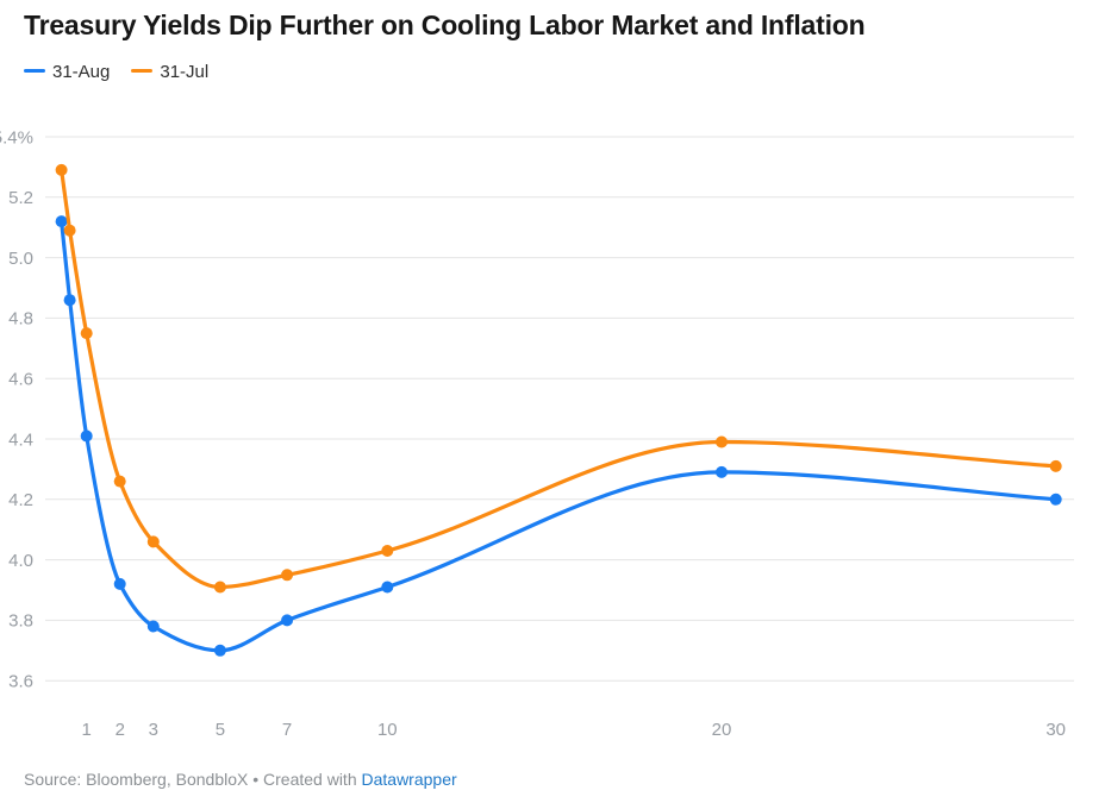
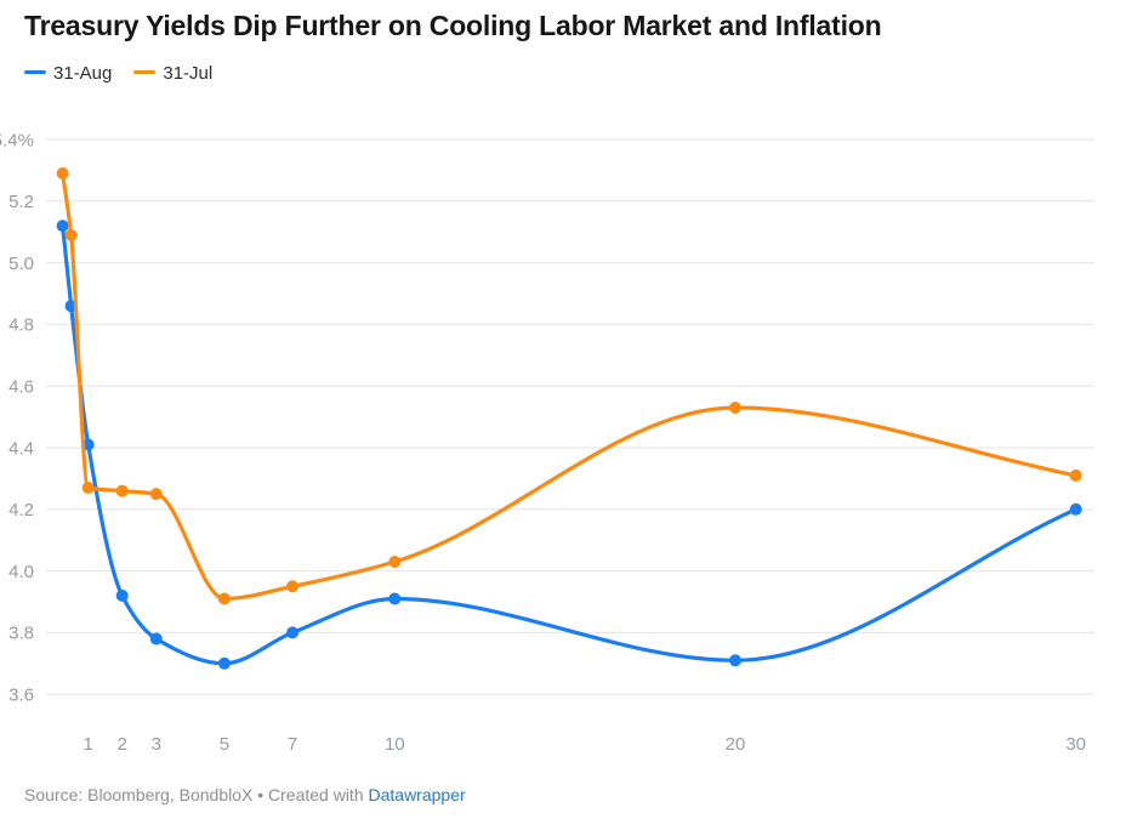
31-Jul/1: 4.75% -> 4.27%
31-Jul/3: 4.06% -> 4.25%
31-Aug/20: 4.29% -> 3.71%
31-Jul/20: 4.39% -> 4.53%
